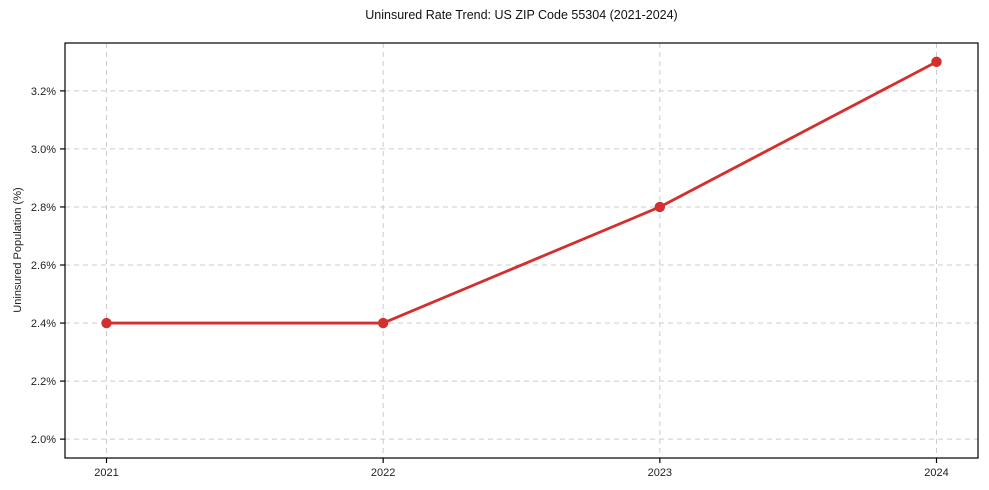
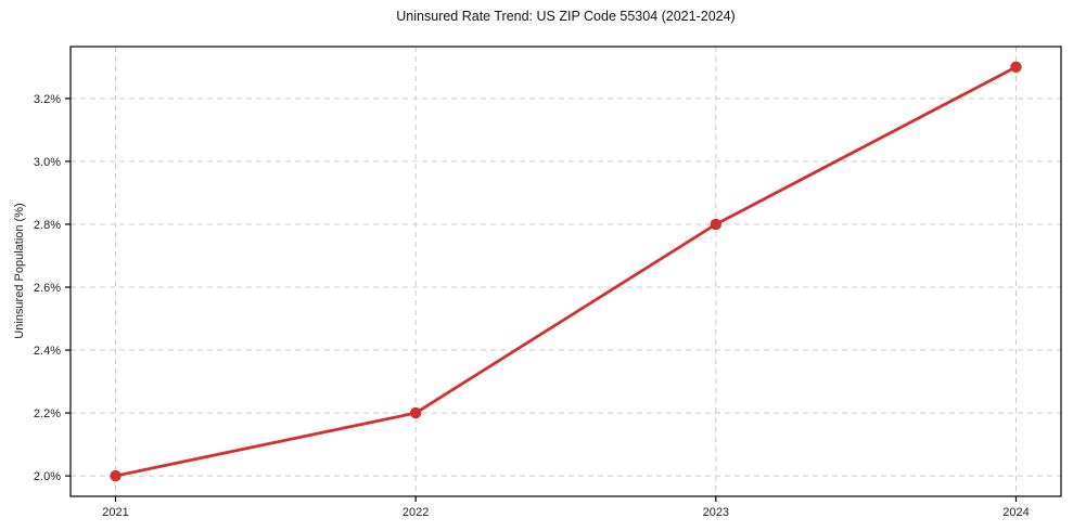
2021: 2.4% -> 2.0%
2022: 2.4% -> 2.2%
